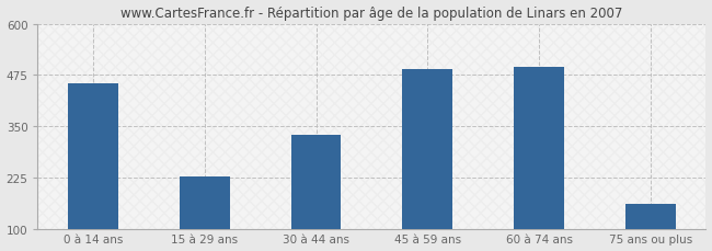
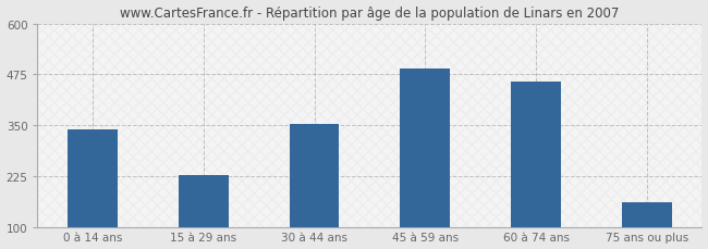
0 à 14 ans: 455 -> 340
30 à 44 ans: 330 -> 352
60 à 74 ans: 495 -> 458
